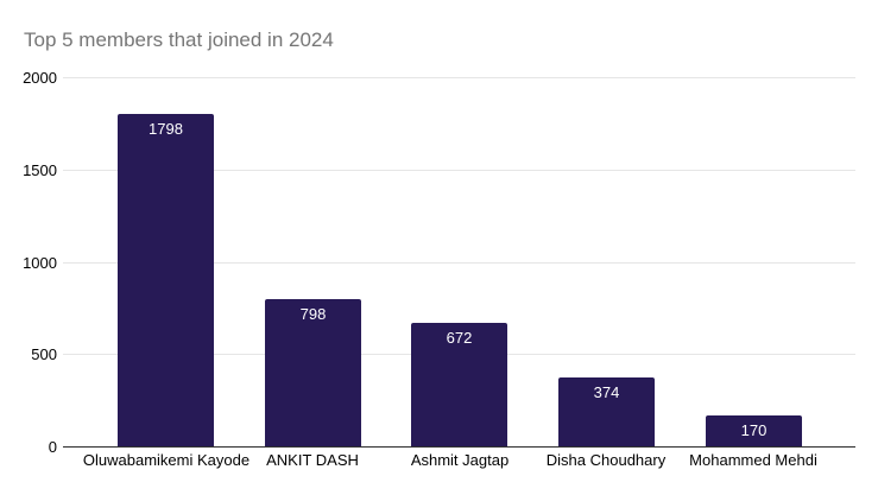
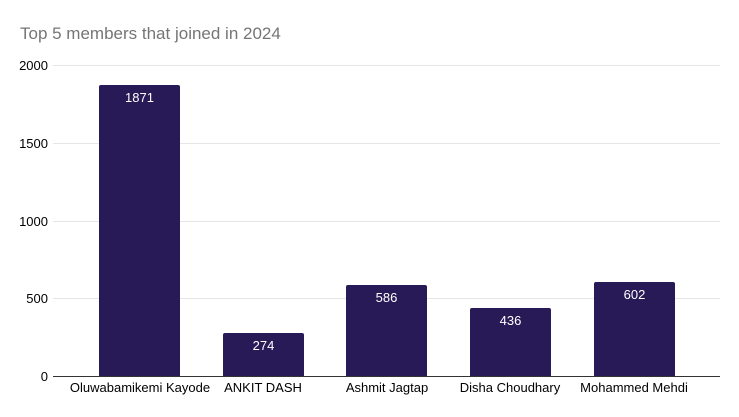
Oluwabamikemi Kayode: 1798 -> 1871
ANKIT DASH: 798 -> 274
Ashmit Jagtap: 672 -> 586
Disha Choudhary: 374 -> 436
Mohammed Mehdi: 170 -> 602
